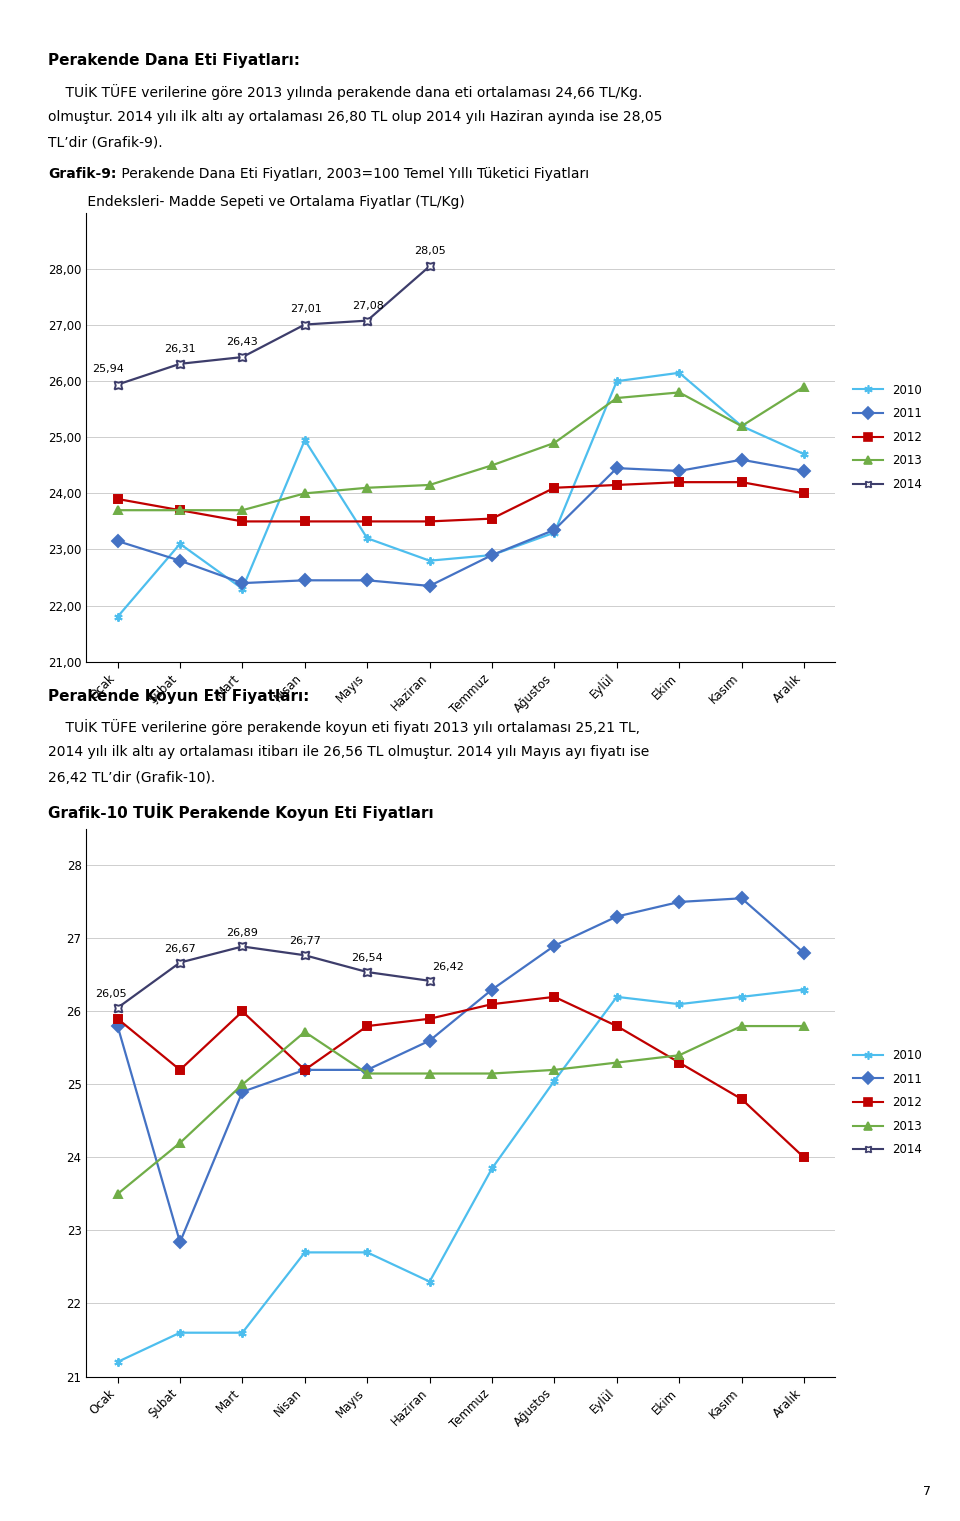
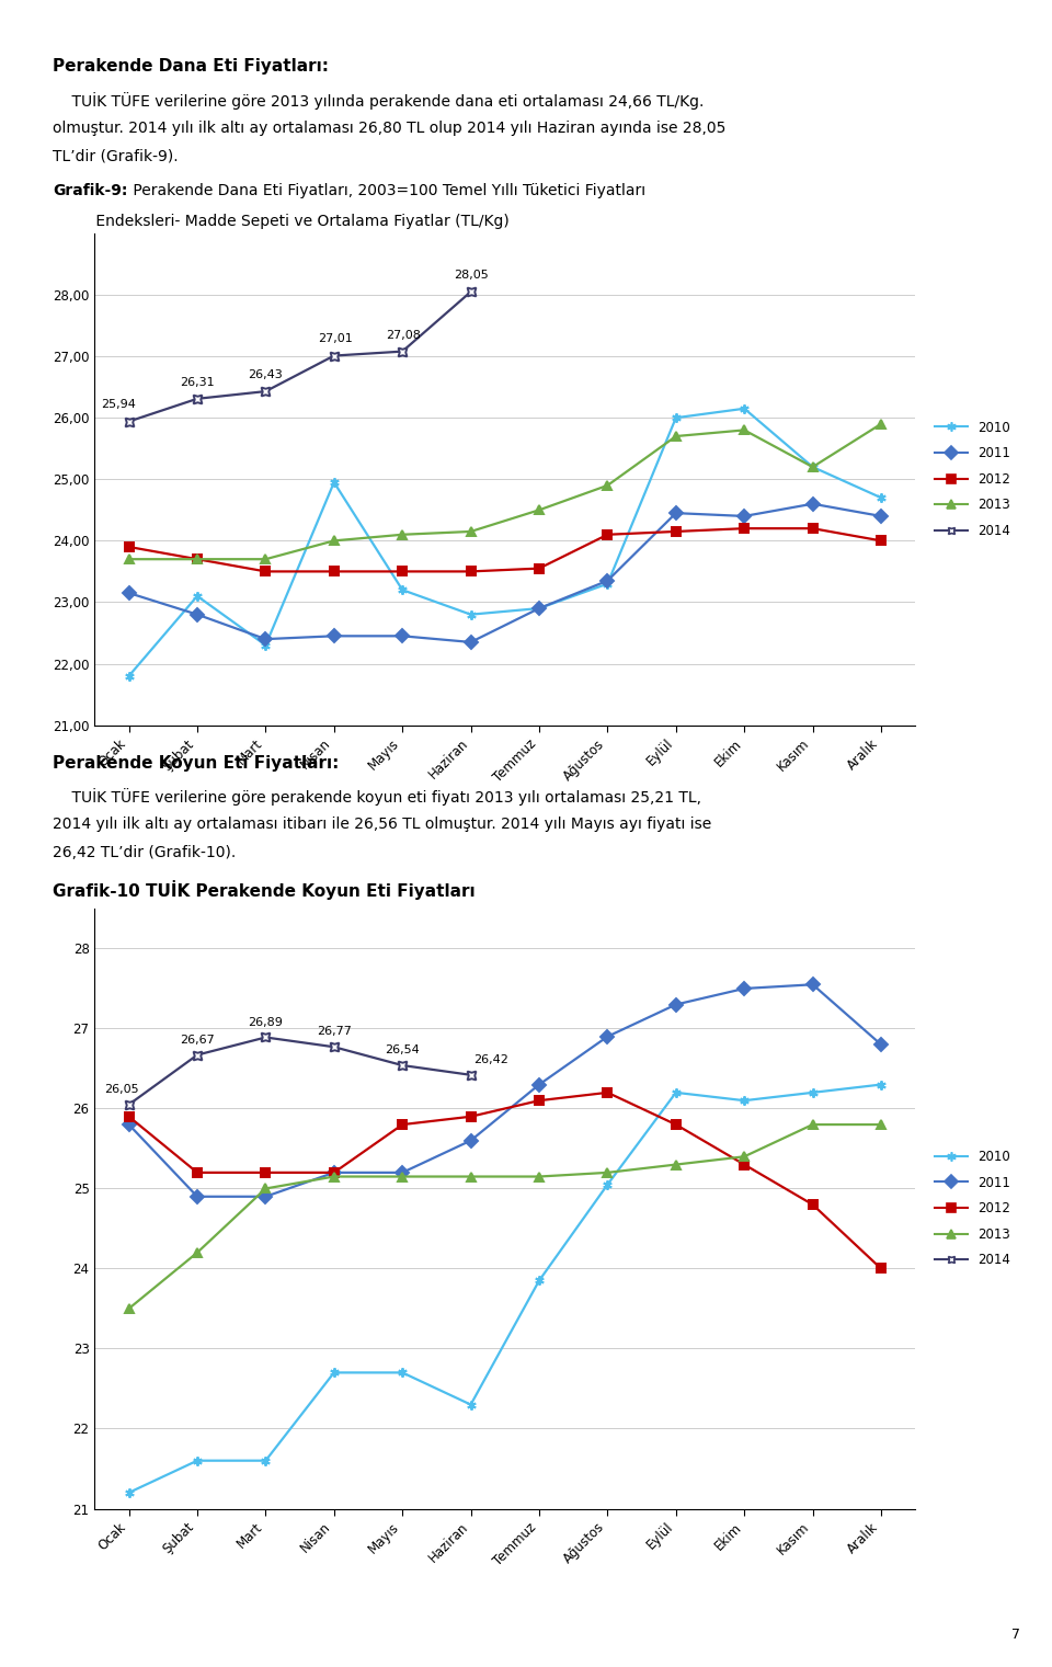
2011/Şubat: 22.84 -> 24.90
2012/Mart: 26.0 -> 25.2
2013/Nisan: 25.72 -> 25.15
